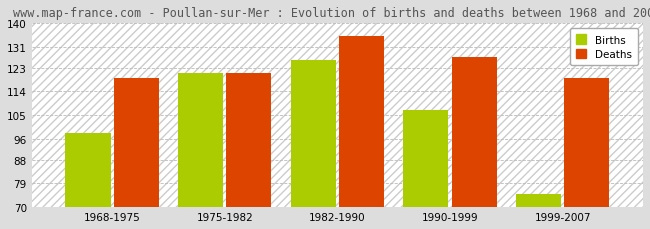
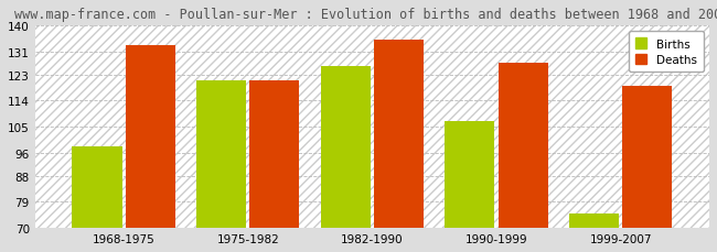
Deaths/1968-1975: 119 -> 133
